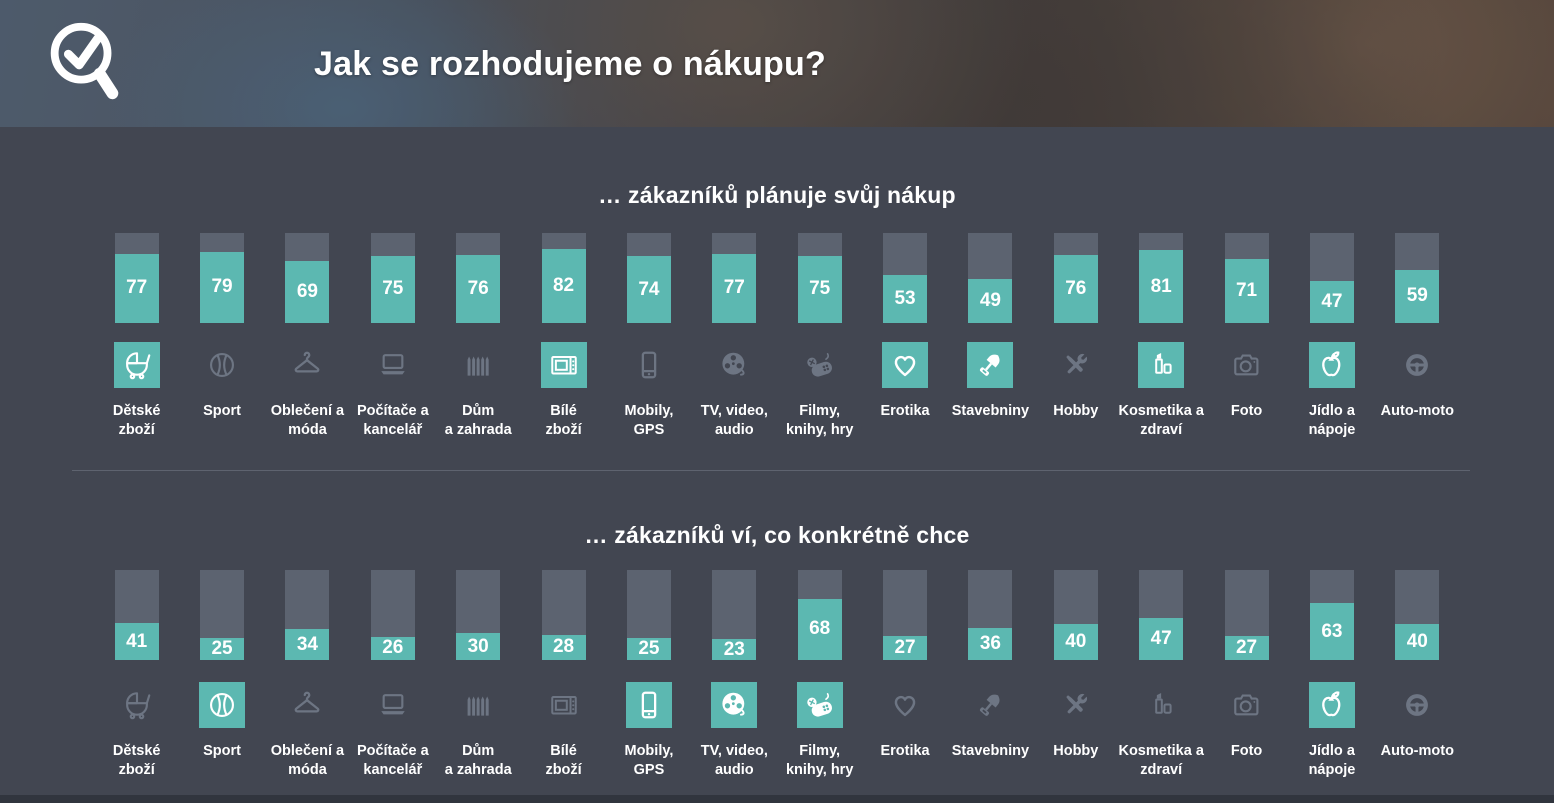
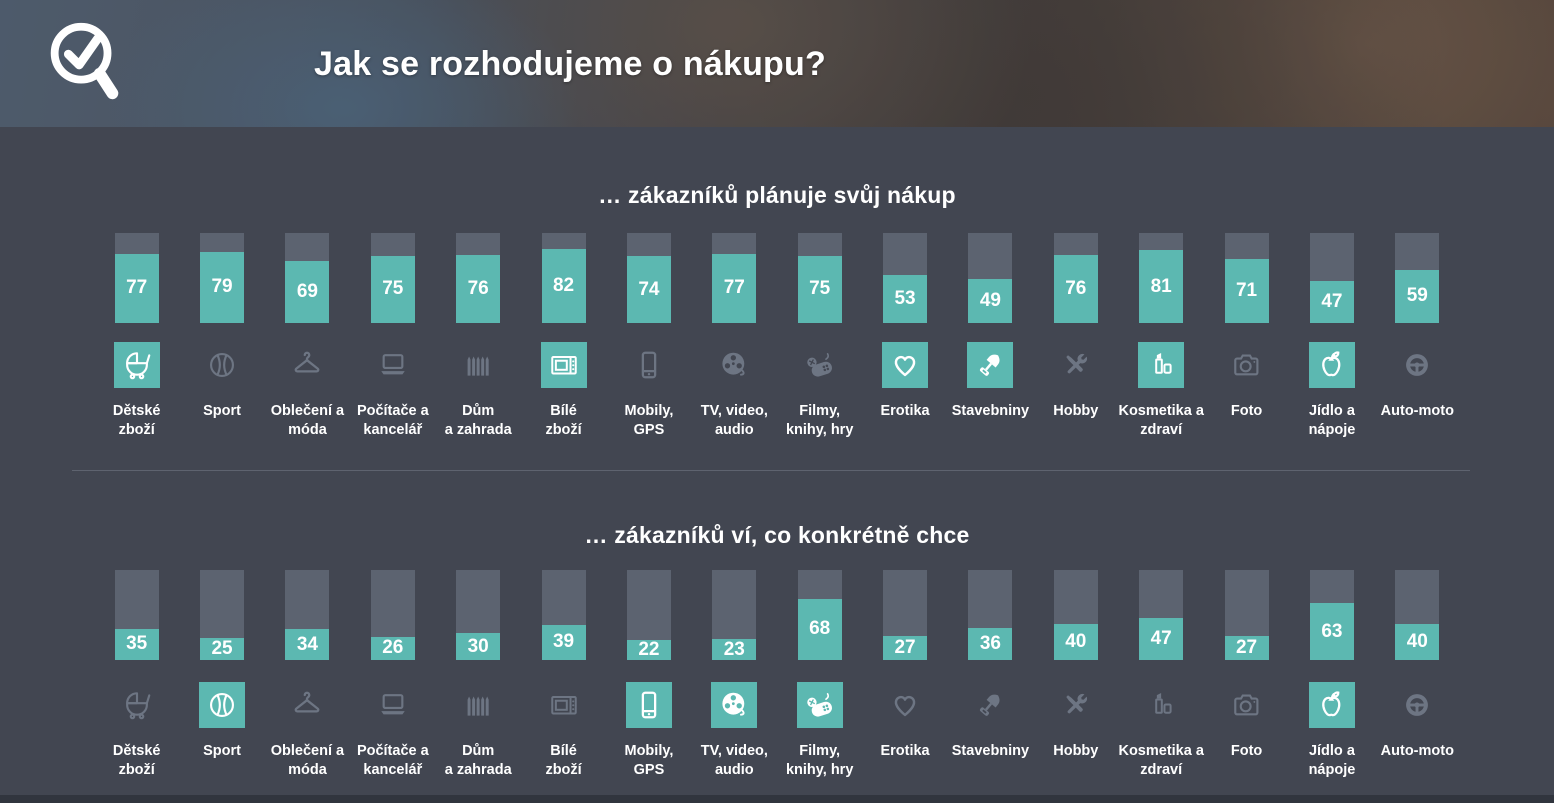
… zákazníků ví, co konkrétně chce/Dětské zboží: 41 -> 35
… zákazníků ví, co konkrétně chce/Bílé zboží: 28 -> 39
… zákazníků ví, co konkrétně chce/Mobily, GPS: 25 -> 22
